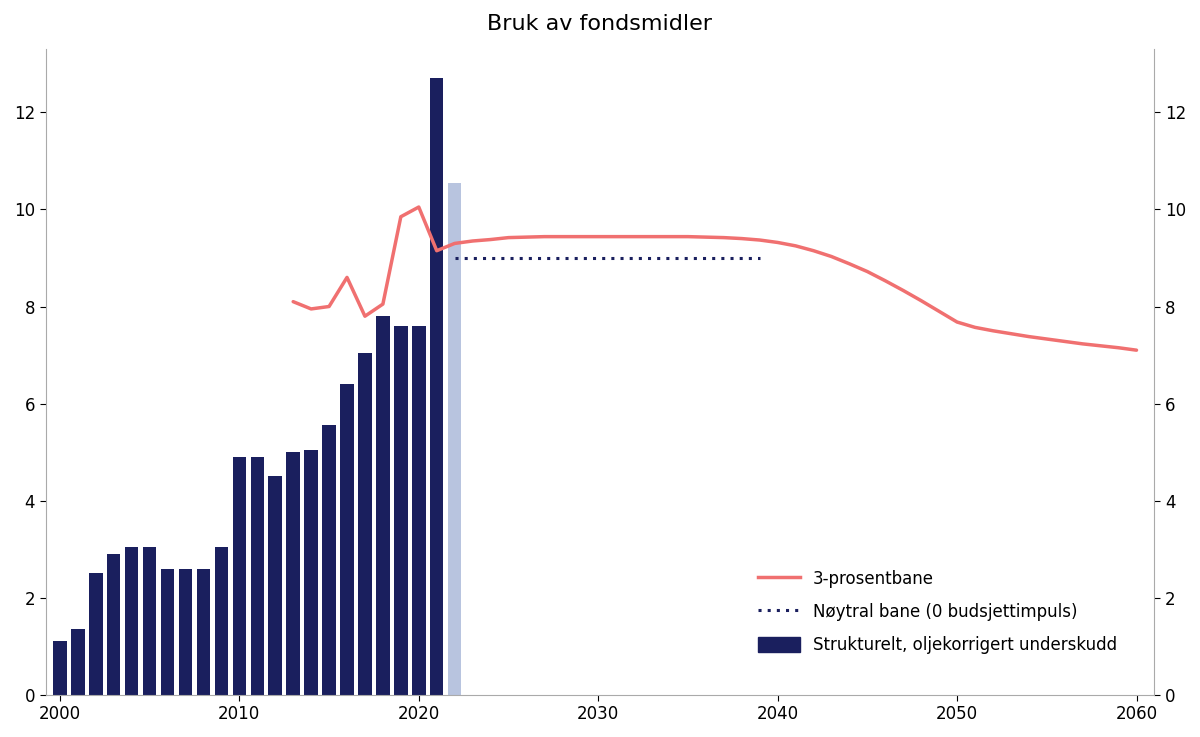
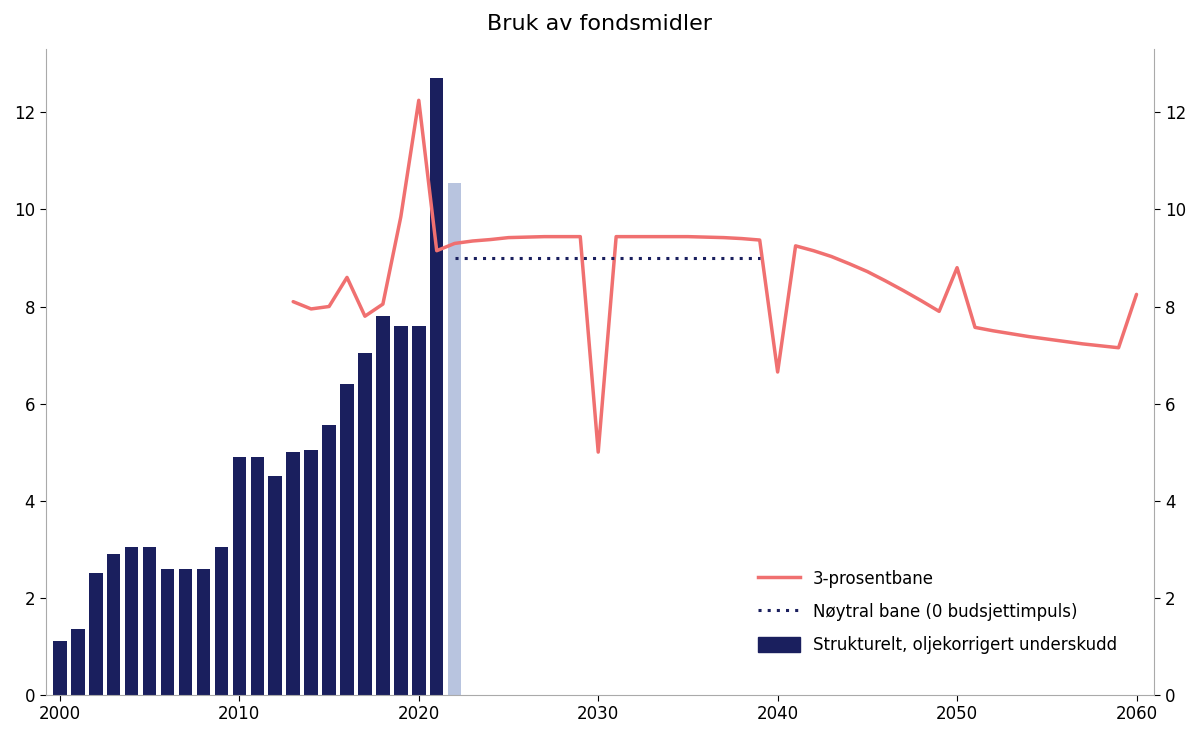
3-prosentbane/2020: 10.05 -> 12.25
3-prosentbane/2030: 9.44 -> 5.00
3-prosentbane/2040: 9.32 -> 6.65
3-prosentbane/2050: 7.68 -> 8.80
3-prosentbane/2060: 7.10 -> 8.25
